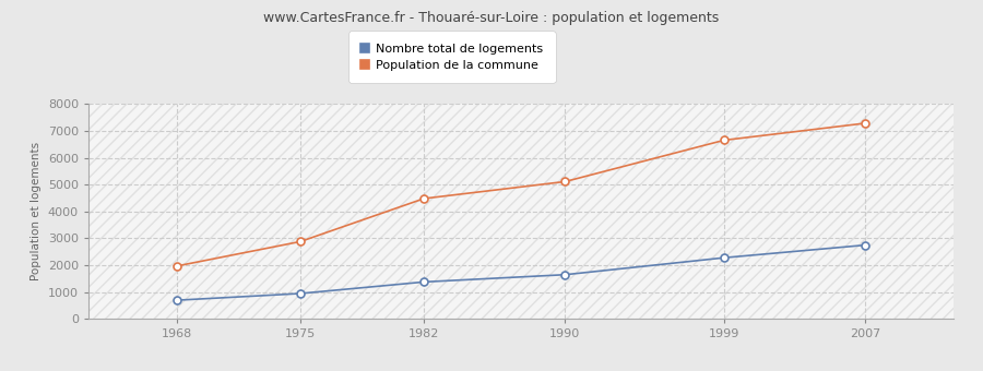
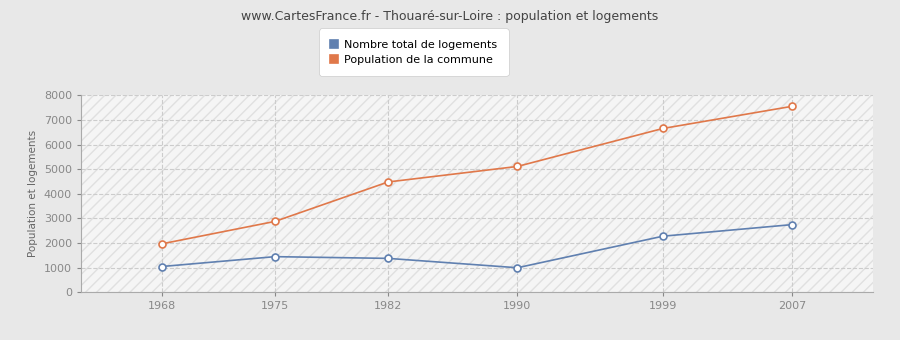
Nombre total de logements/1968: 700 -> 1050
Nombre total de logements/1975: 950 -> 1450
Nombre total de logements/1990: 1650 -> 1000
Population de la commune/2007: 7280 -> 7550
